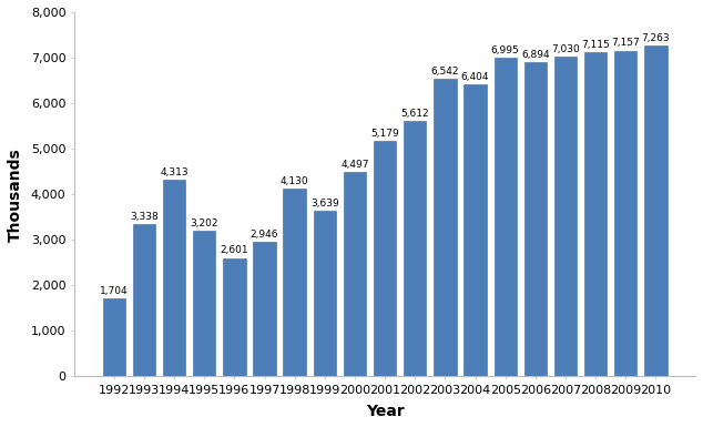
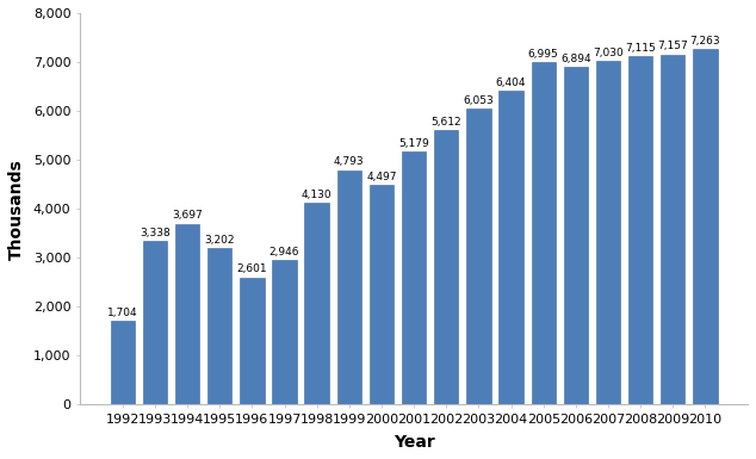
1994: 4,313 -> 3,697
1999: 3,639 -> 4,793
2003: 6,542 -> 6,053
